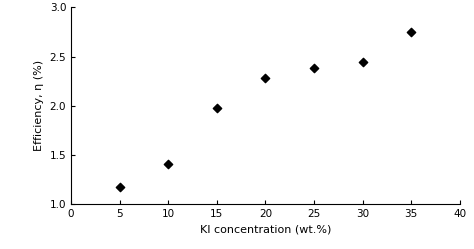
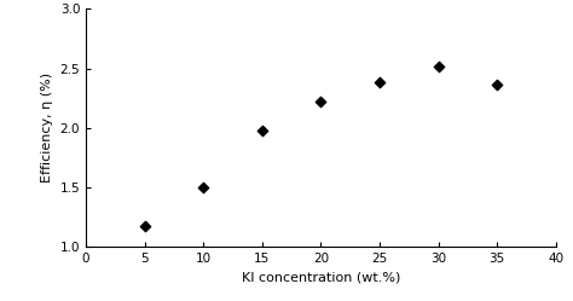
10: 1.41 -> 1.50
20: 2.28 -> 2.22
30: 2.45 -> 2.52
35: 2.75 -> 2.36
